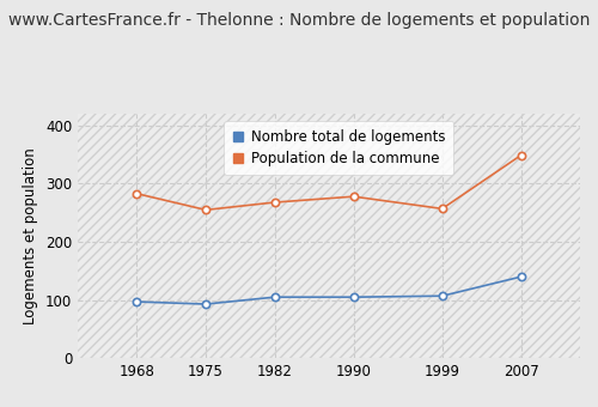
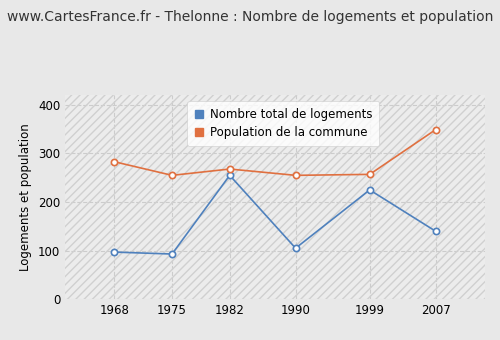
Nombre total de logements/1982: 105 -> 255
Population de la commune/1990: 278 -> 255
Nombre total de logements/1999: 107 -> 225
